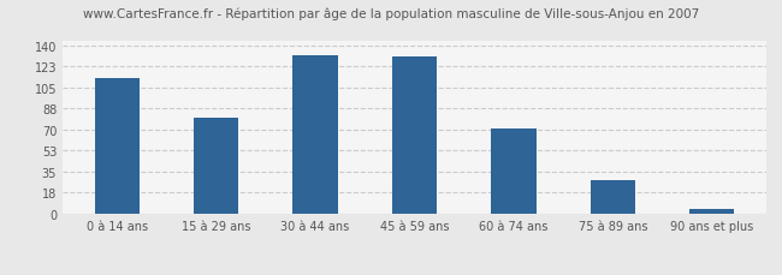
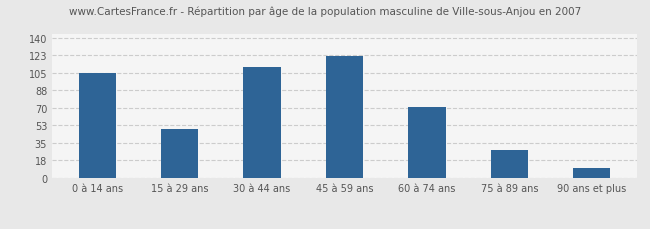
0 à 14 ans: 113 -> 105
15 à 29 ans: 80 -> 49
30 à 44 ans: 132 -> 111
45 à 59 ans: 131 -> 122
90 ans et plus: 4 -> 10
